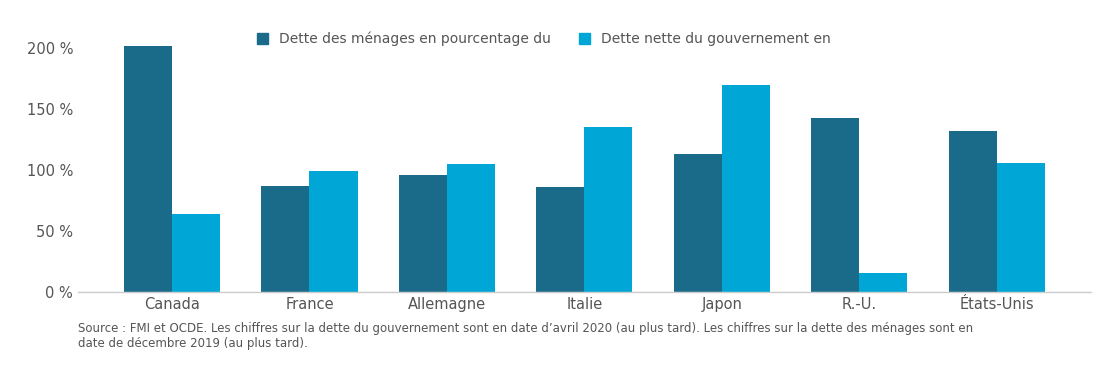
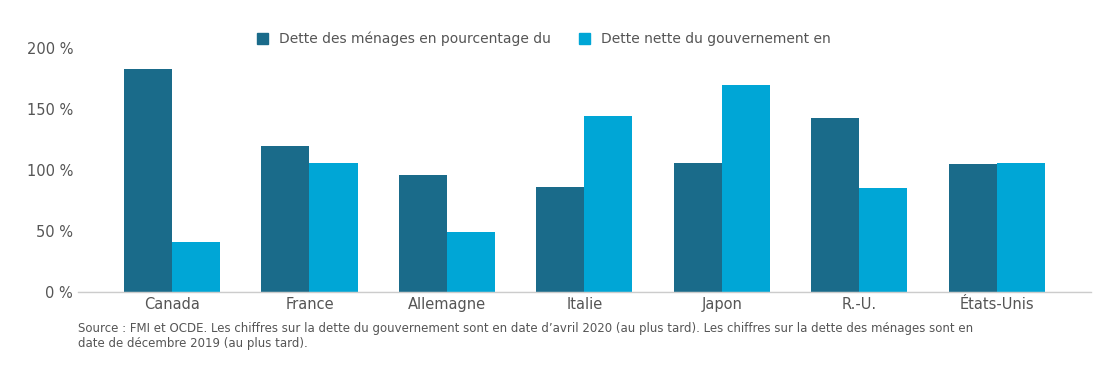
Dette des ménages en pourcentage du/Canada: 202 % -> 183 %
Dette nette du gouvernement en/Canada: 64 % -> 41 %
Dette des ménages en pourcentage du/France: 87 % -> 120 %
Dette nette du gouvernement en/France: 99 % -> 106 %
Dette nette du gouvernement en/Allemagne: 105 % -> 49 %
Dette nette du gouvernement en/Italie: 135 % -> 144 %
Dette des ménages en pourcentage du/Japon: 113 % -> 106 %
Dette nette du gouvernement en/R.-U.: 15 % -> 85 %
Dette des ménages en pourcentage du/États-Unis: 132 % -> 105 %
